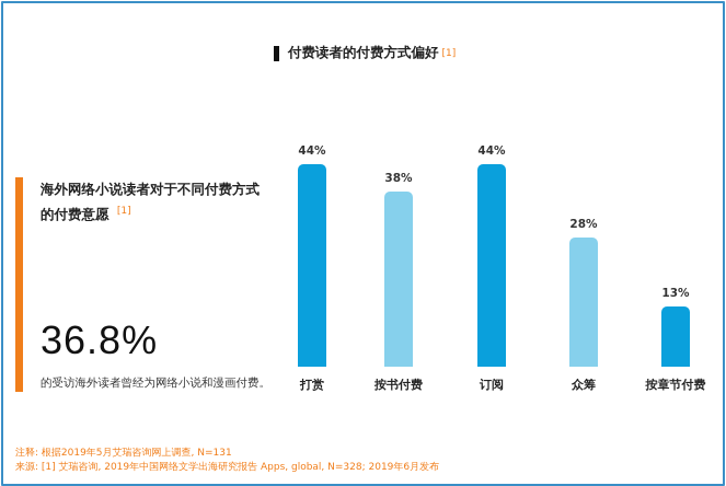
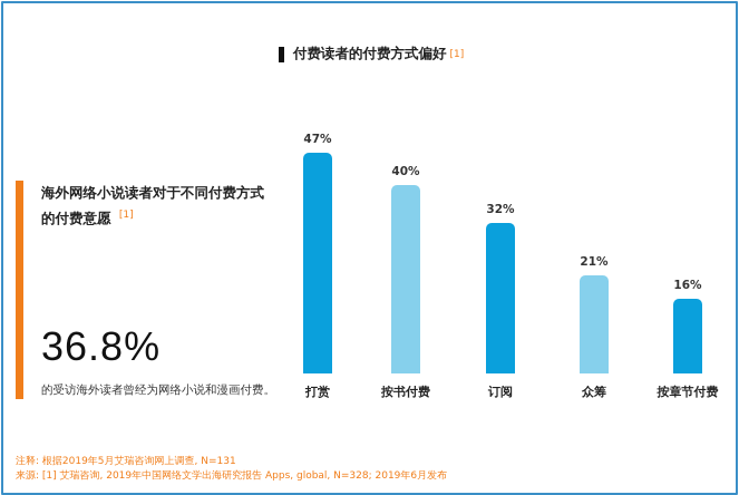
打赏: 44% -> 47%
按书付费: 38% -> 40%
订阅: 44% -> 32%
众筹: 28% -> 21%
按章节付费: 13% -> 16%
